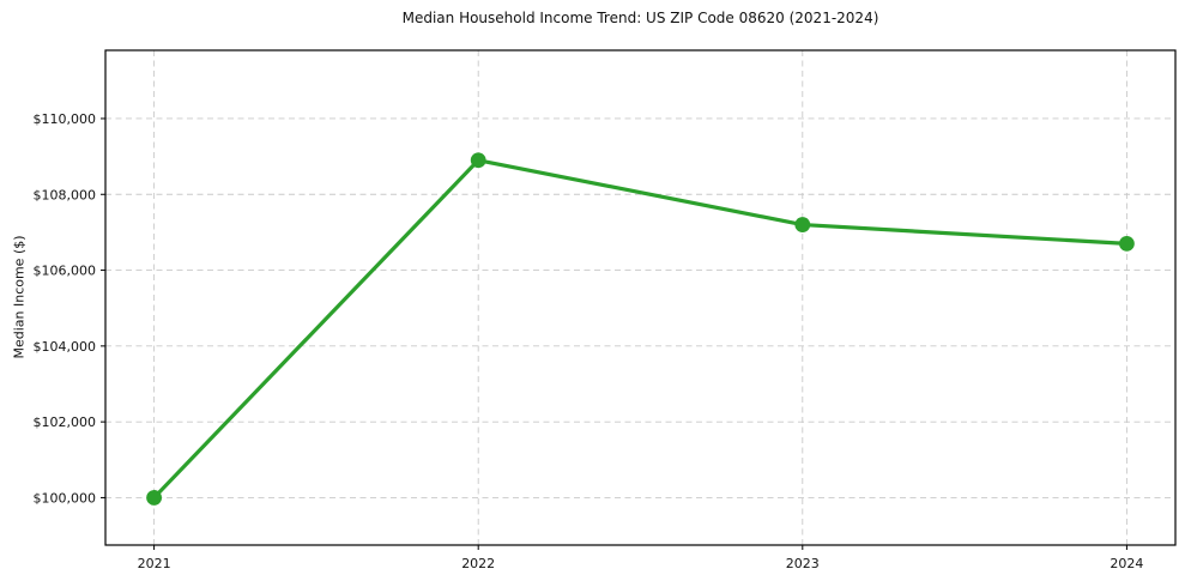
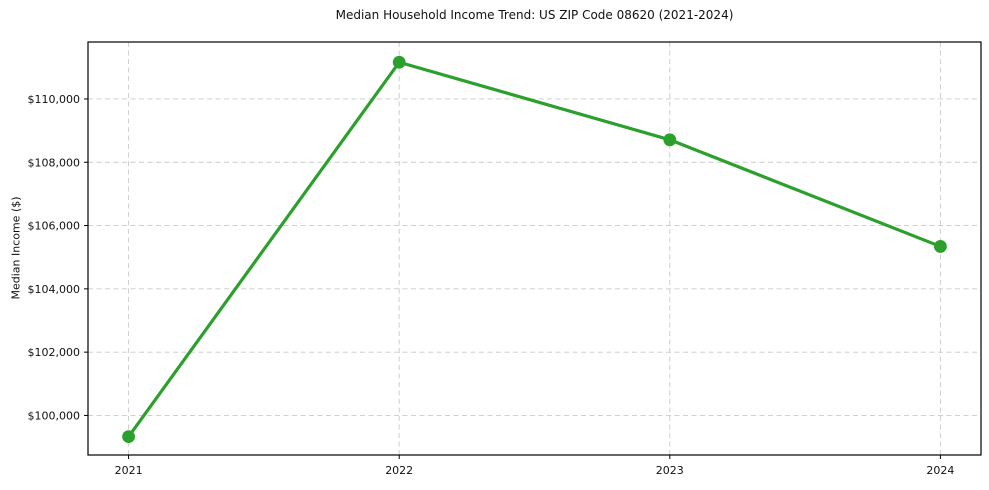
2021: $100000 -> $99300
2022: $108900 -> $111200
2023: $107200 -> $108700
2024: $106700 -> $105300
